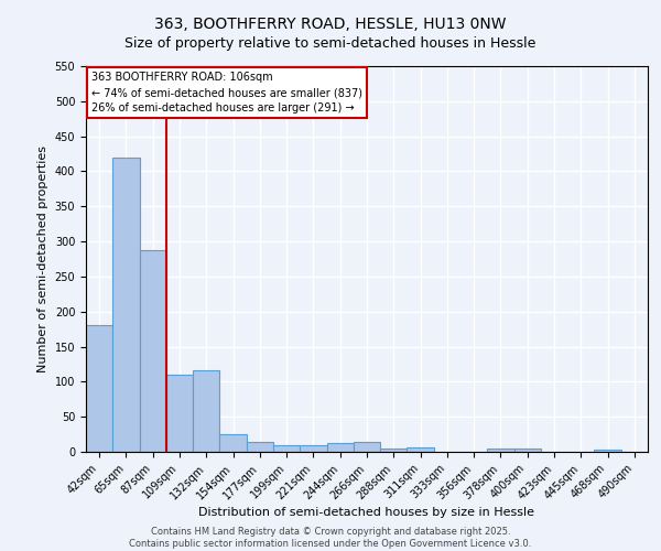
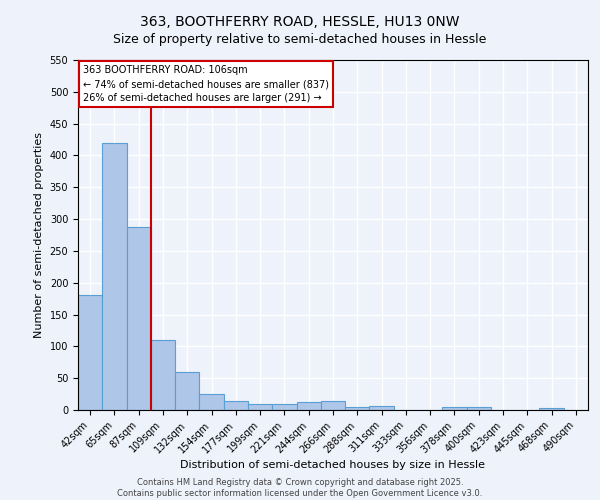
132sqm: 116 -> 60
